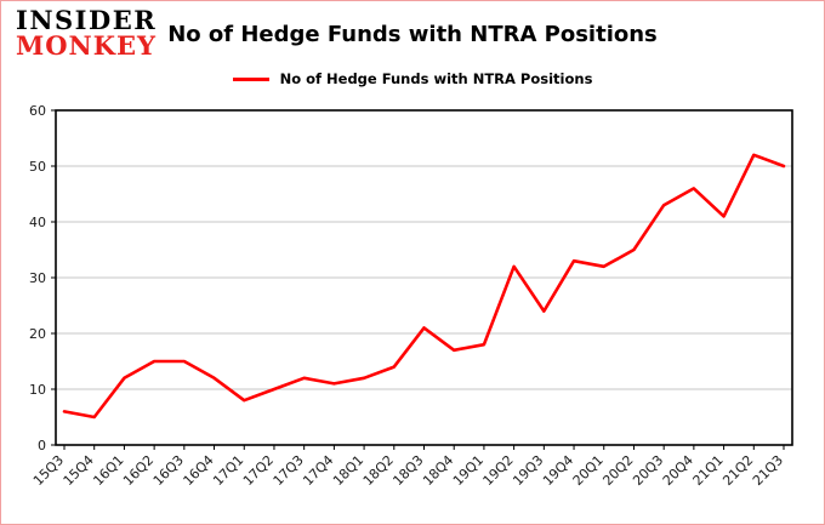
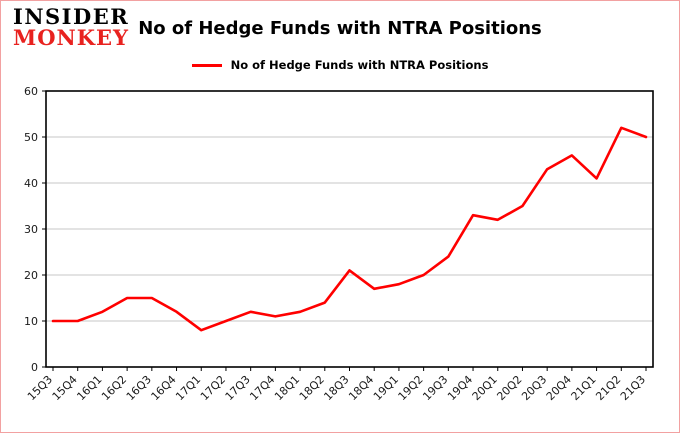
15Q3: 6 -> 10
15Q4: 5 -> 10
19Q2: 32 -> 20
